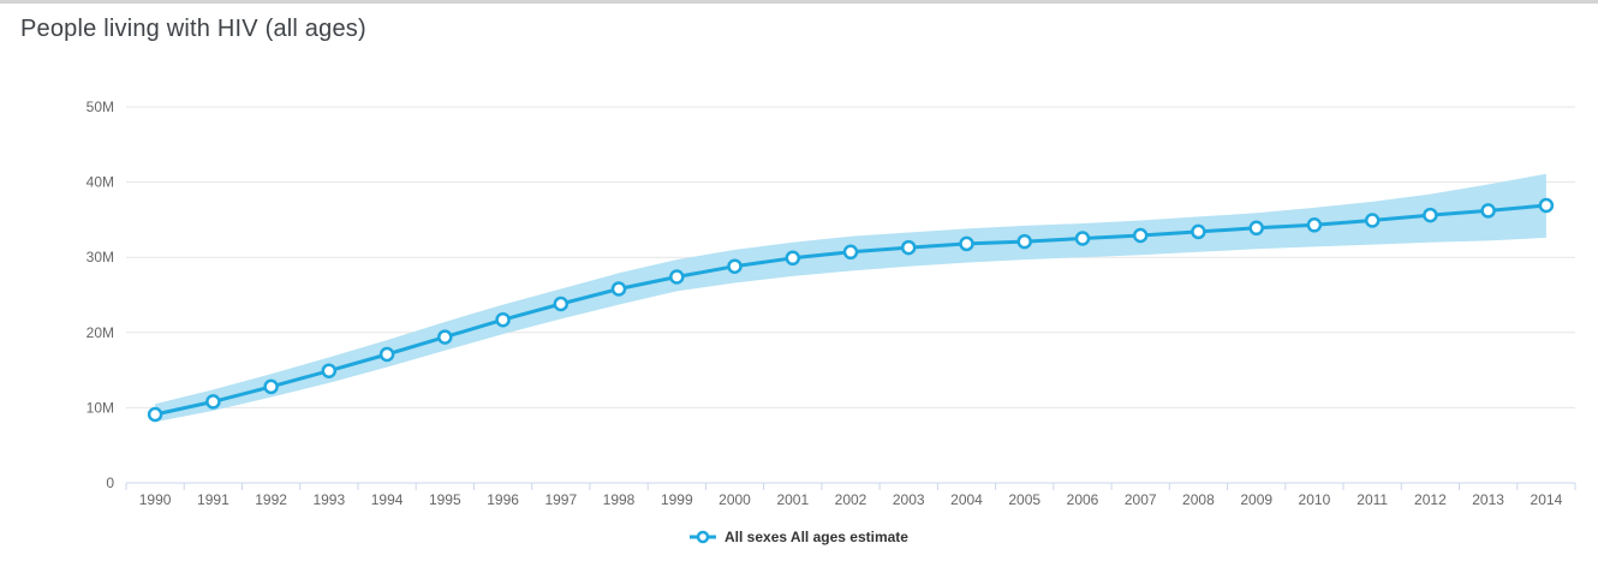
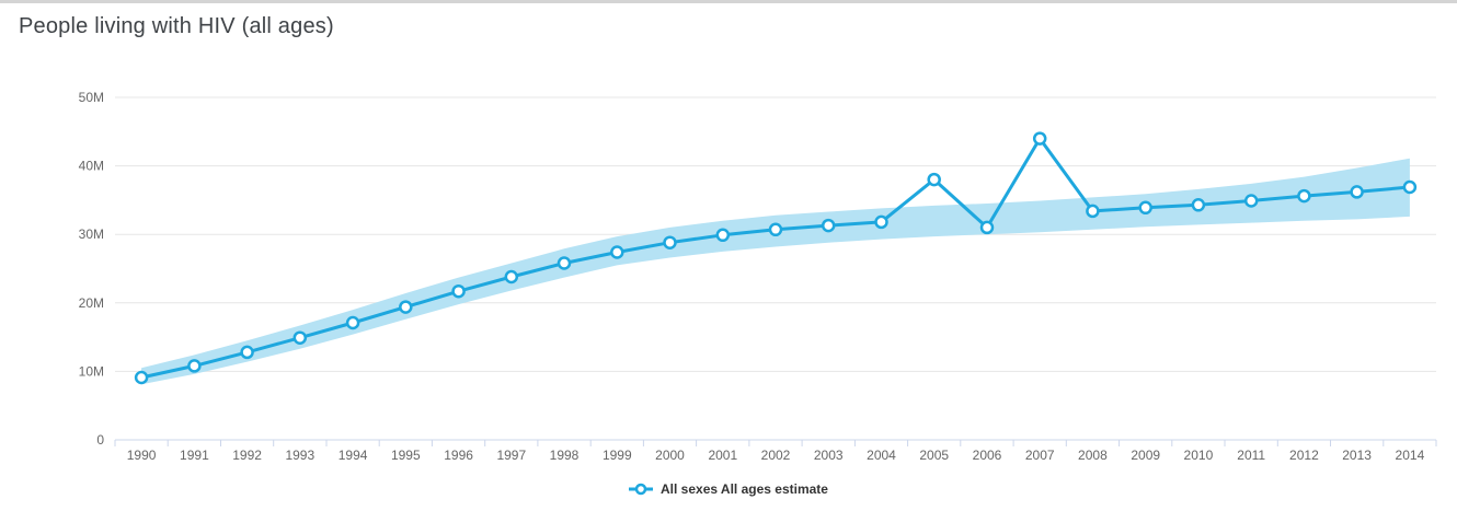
2005: 32M -> 38M
2006: 32M -> 31M
2007: 33M -> 44M
